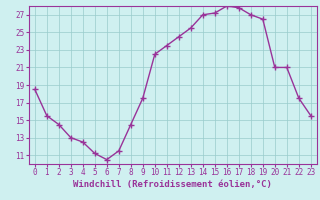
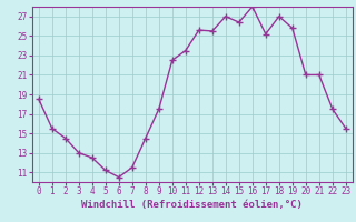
12: 24.5 -> 25.6
15: 27.2 -> 26.4
17: 27.8 -> 25.2
19: 26.5 -> 25.8
